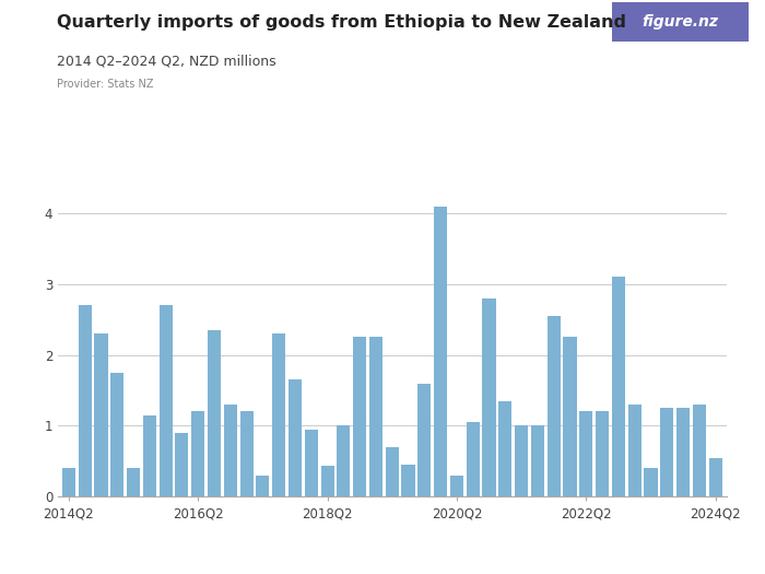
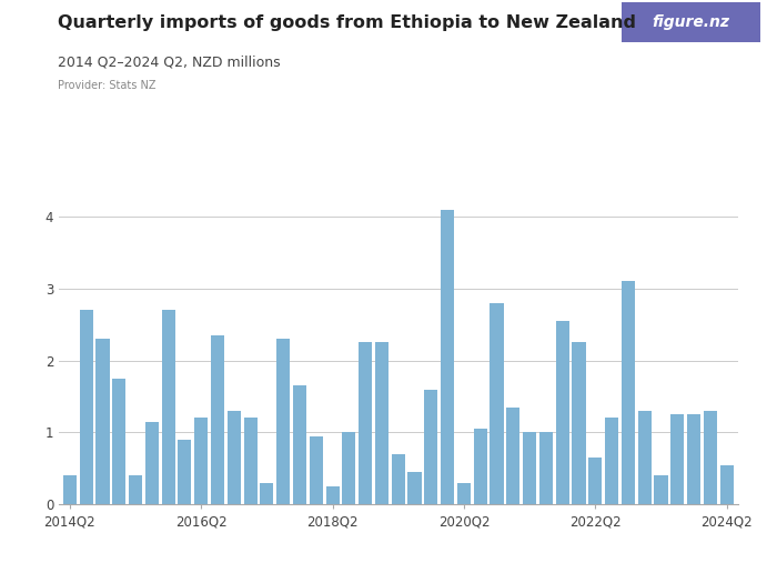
2018Q2: 0.44 -> 0.25
2022Q2: 1.20 -> 0.65
